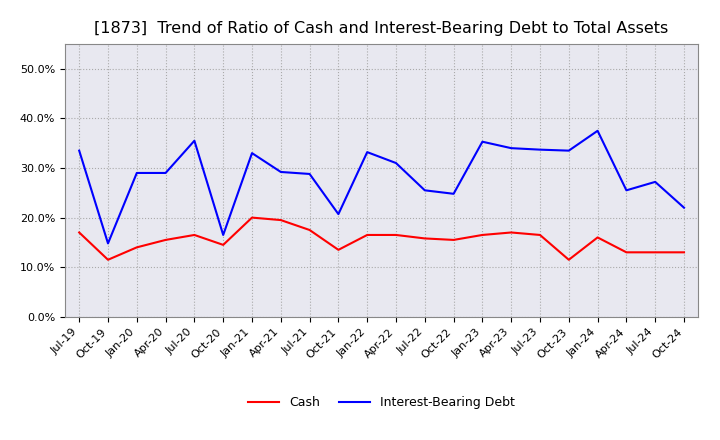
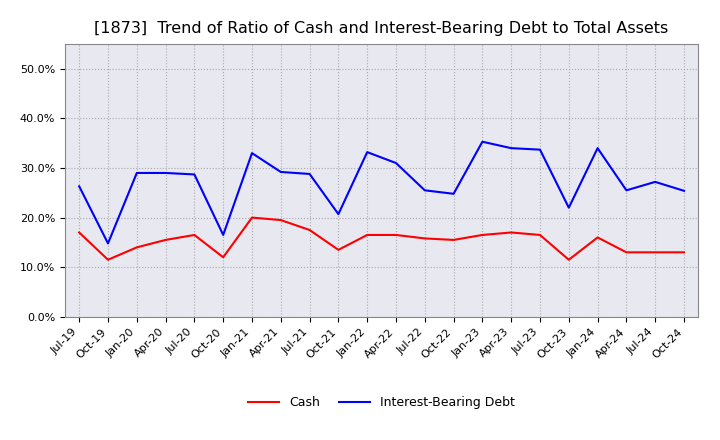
Interest-Bearing Debt/Jul-19: 33.5% -> 26.3%
Interest-Bearing Debt/Jul-20: 35.5% -> 28.7%
Cash/Oct-20: 14.5% -> 12.0%
Interest-Bearing Debt/Oct-23: 33.5% -> 22.0%
Interest-Bearing Debt/Jan-24: 37.5% -> 34.0%
Interest-Bearing Debt/Oct-24: 22.0% -> 25.4%
